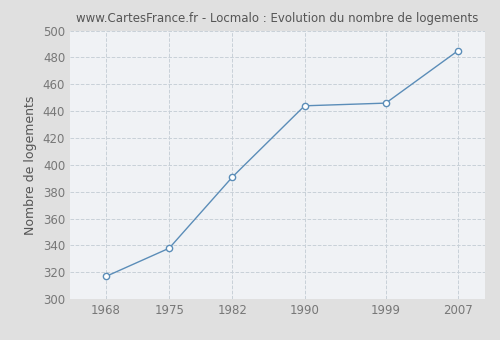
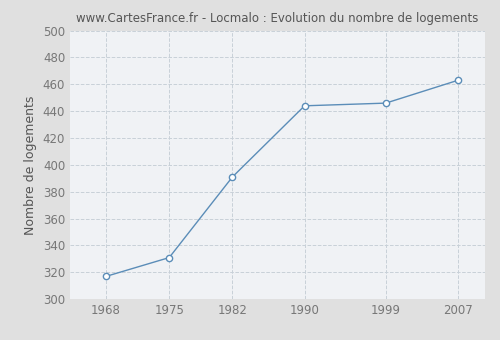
1975: 338 -> 331
2007: 485 -> 463
